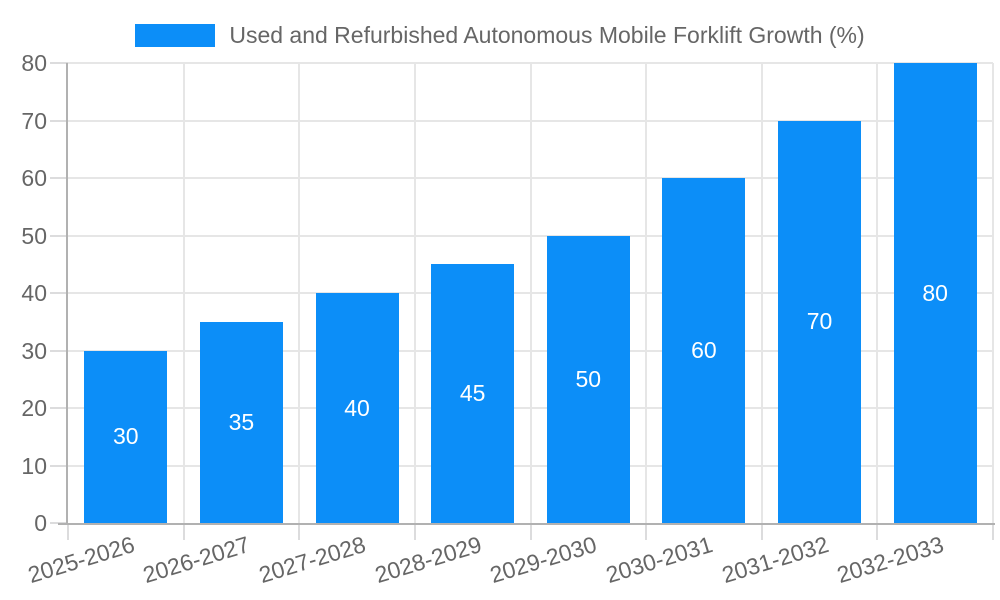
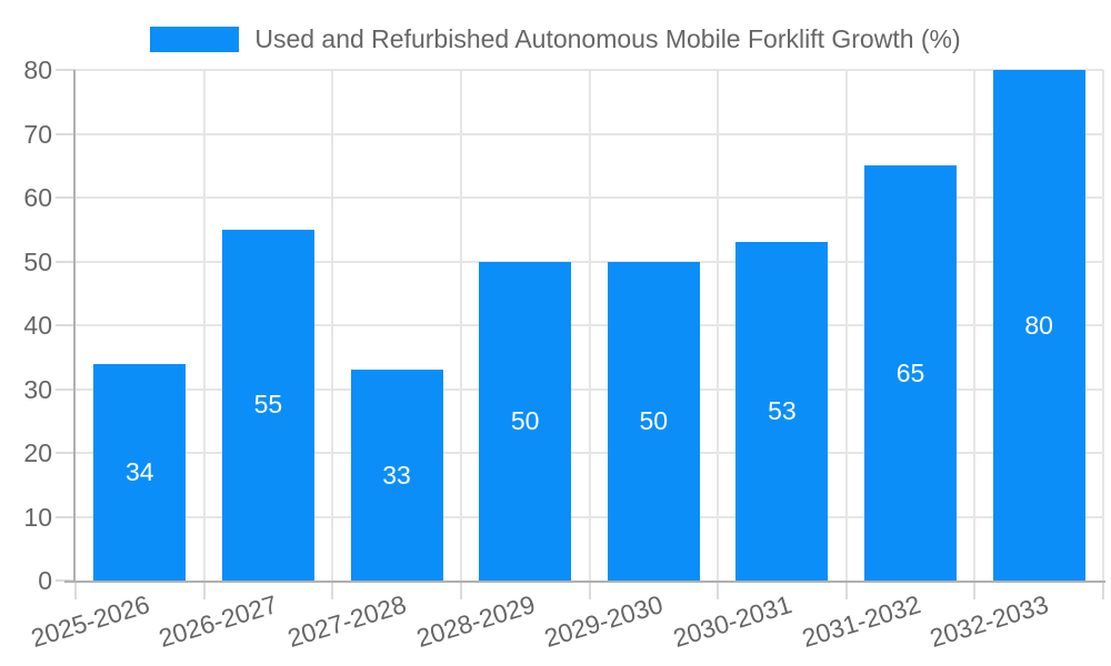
2025-2026: 30 -> 34
2026-2027: 35 -> 55
2027-2028: 40 -> 33
2028-2029: 45 -> 50
2030-2031: 60 -> 53
2031-2032: 70 -> 65
